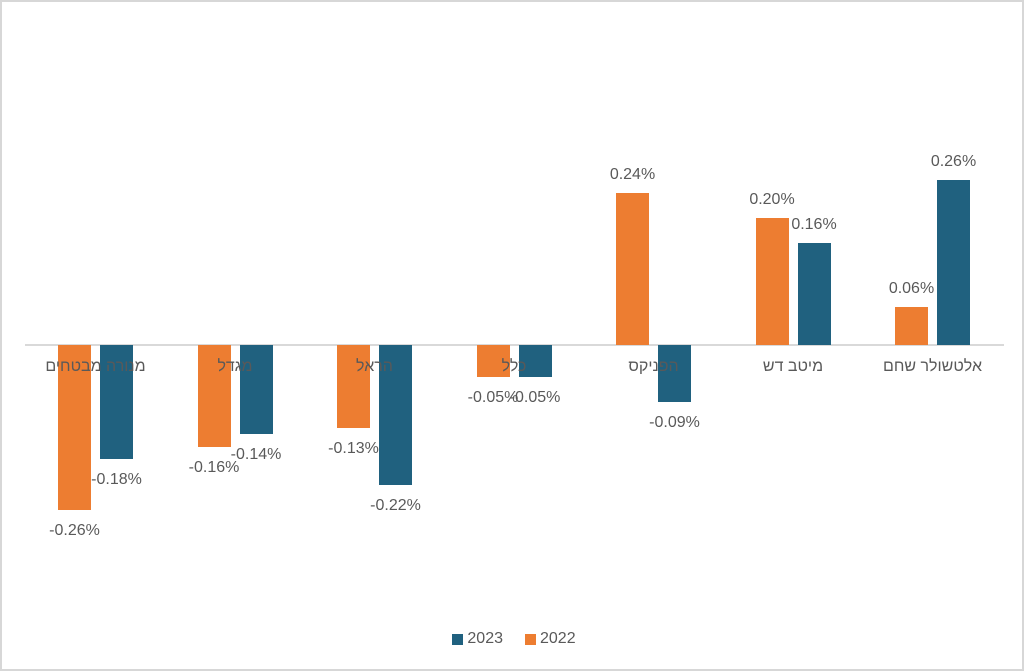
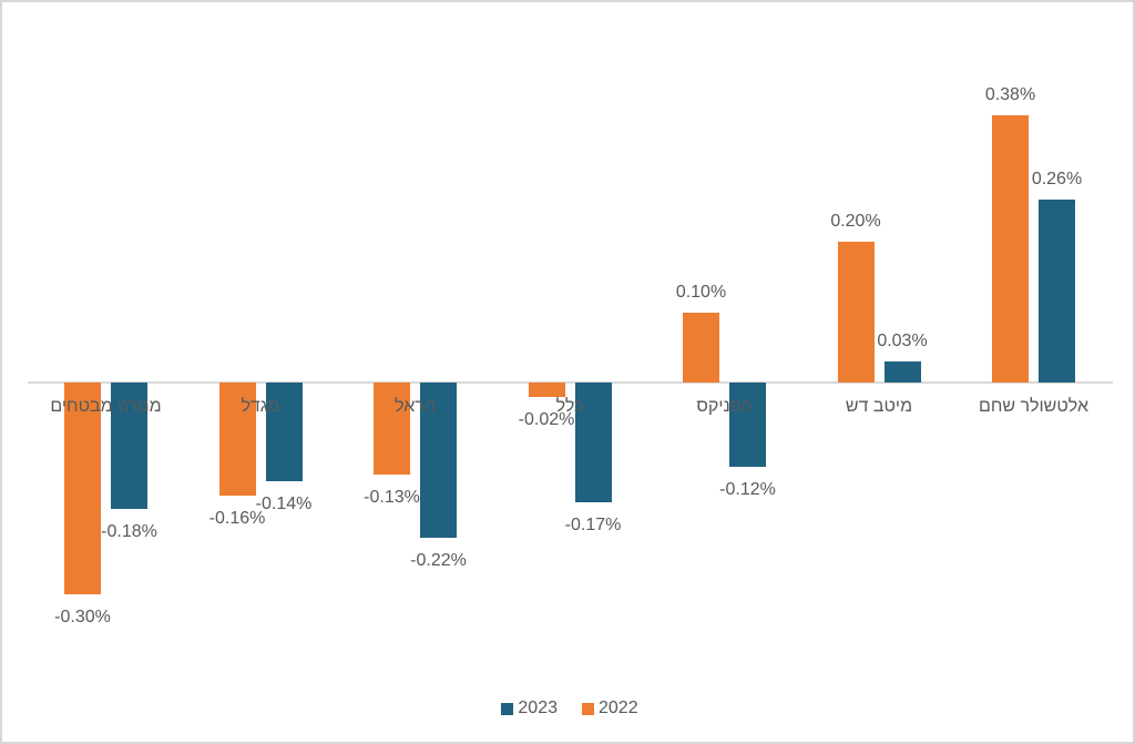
2022/מנורה מבטחים: -0.26% -> -0.30%
2022/כלל: -0.05% -> -0.02%
2023/כלל: -0.05% -> -0.17%
2022/הפניקס: 0.24% -> 0.10%
2023/הפניקס: -0.09% -> -0.12%
2023/מיטב דש: 0.16% -> 0.03%
2022/אלטשולר שחם: 0.06% -> 0.38%
